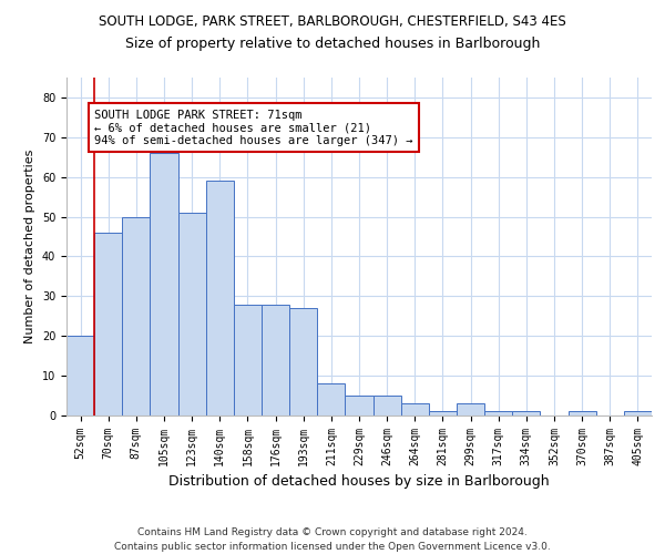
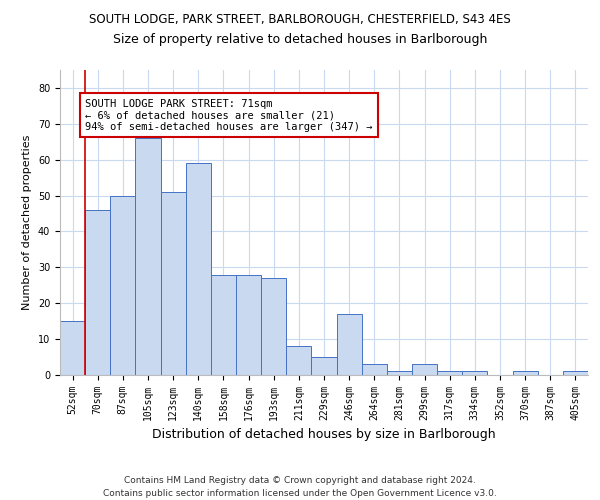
52sqm: 20 -> 15
246sqm: 5 -> 17
